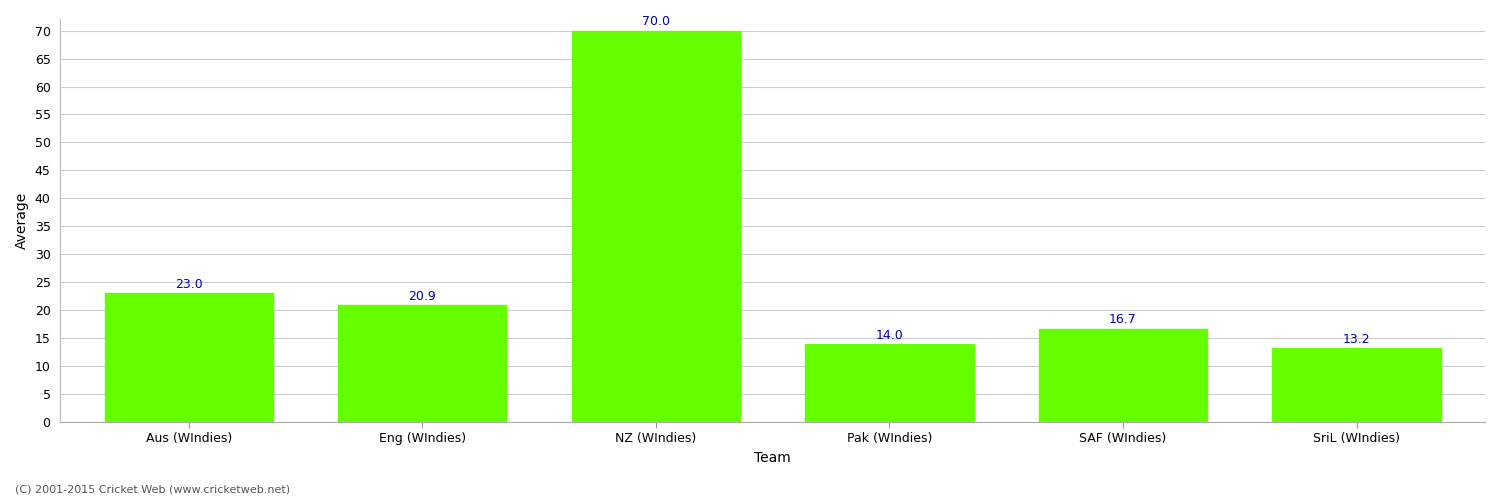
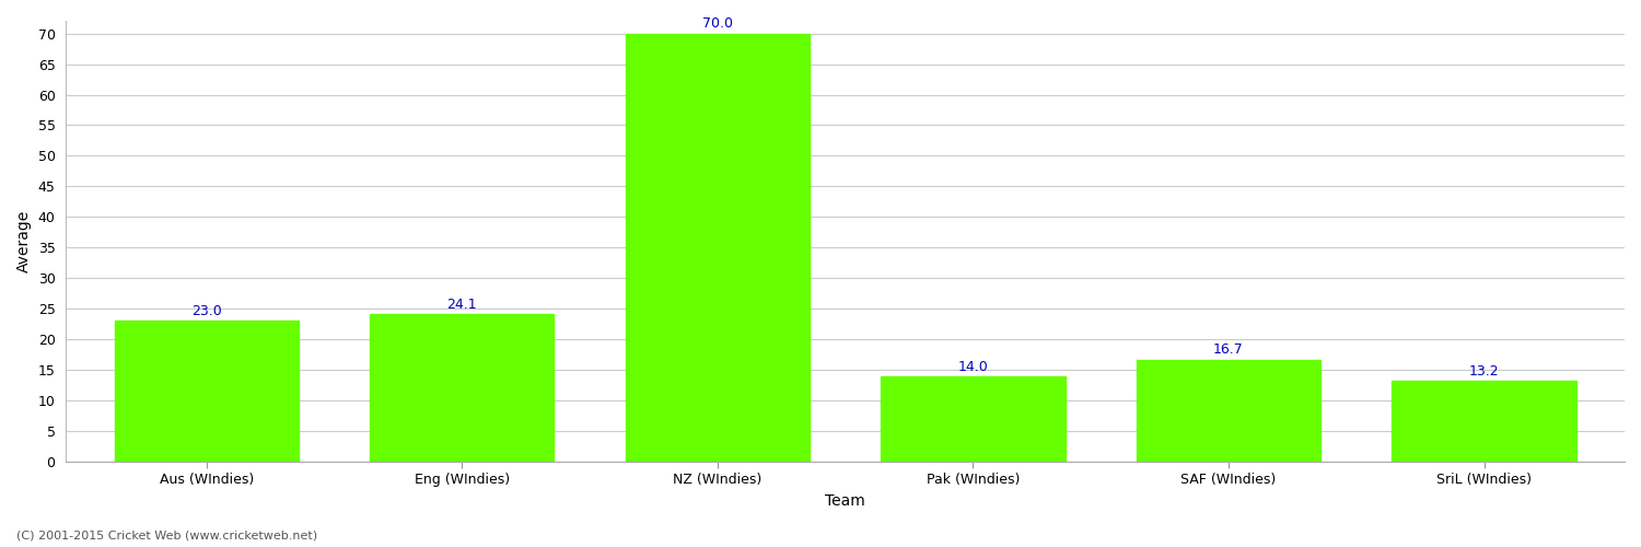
Eng (WIndies): 20.9 -> 24.1
